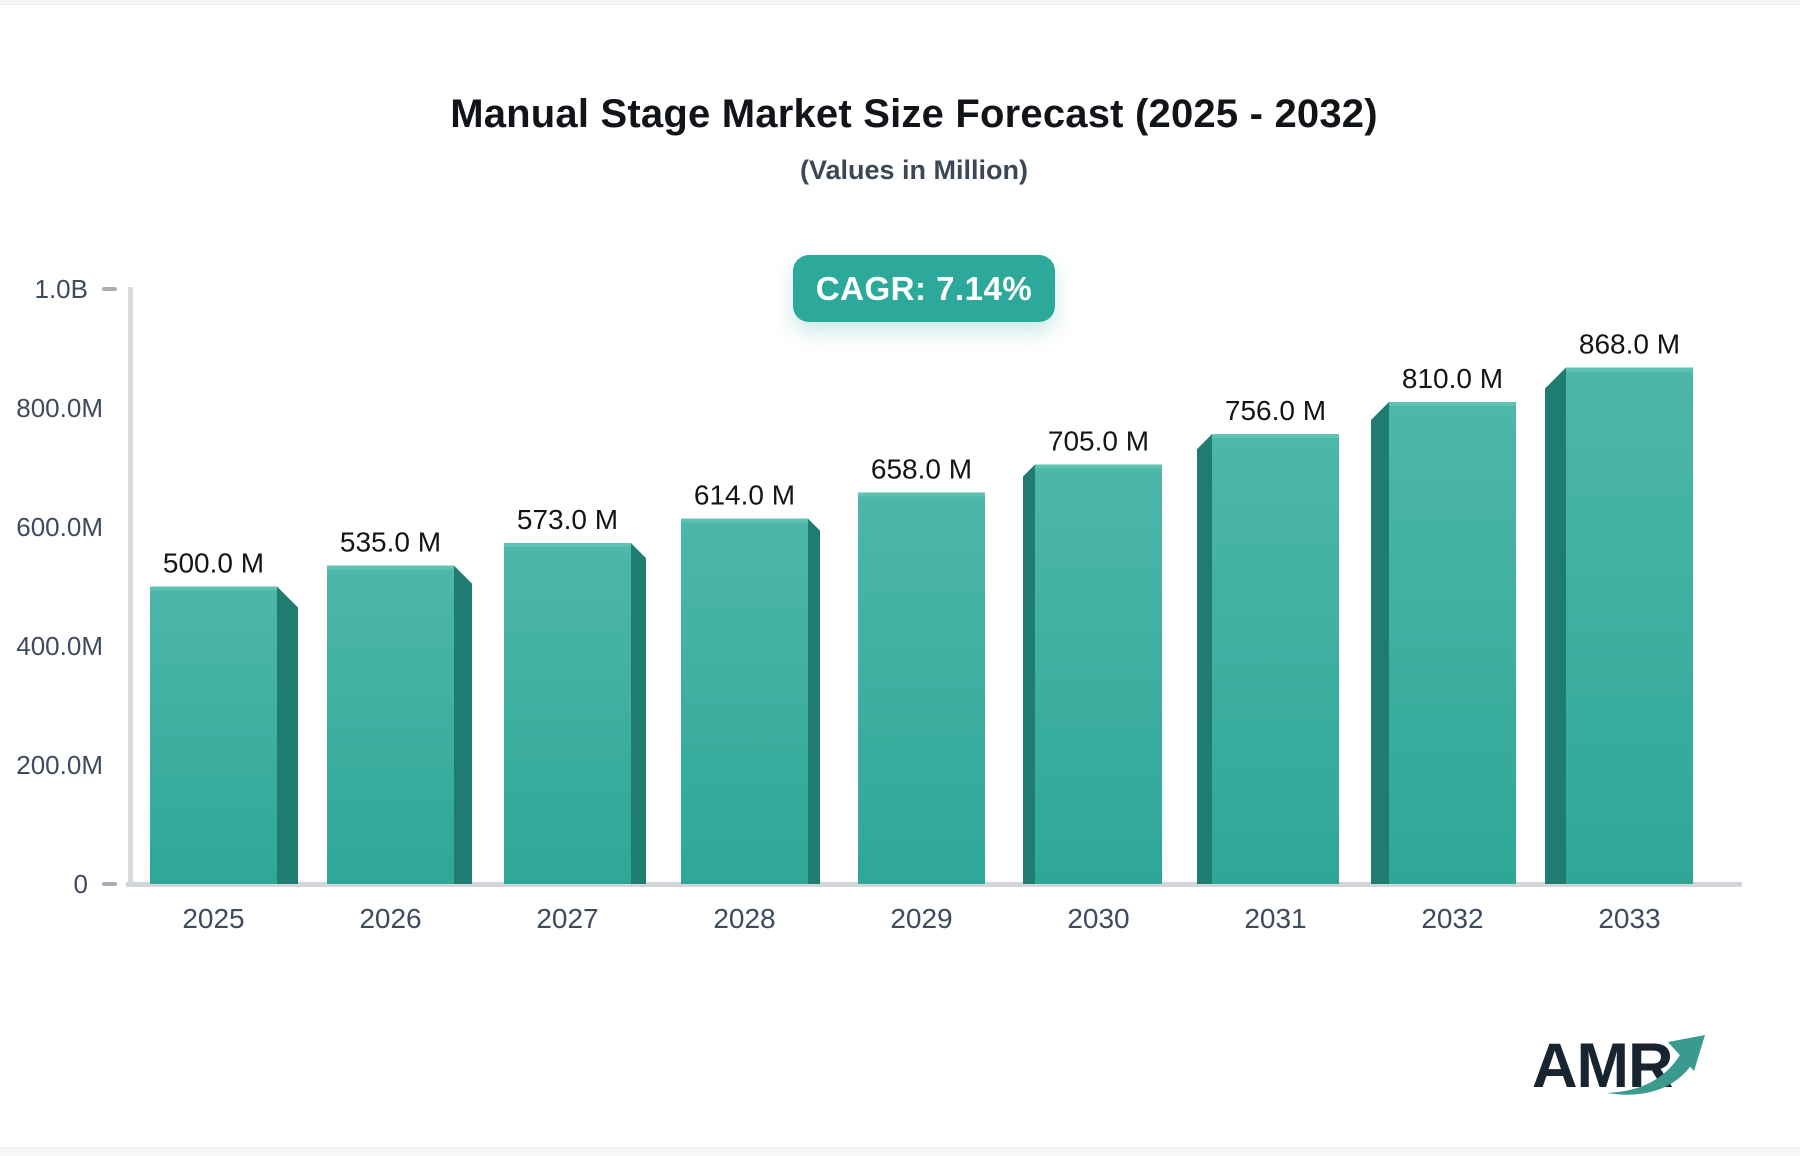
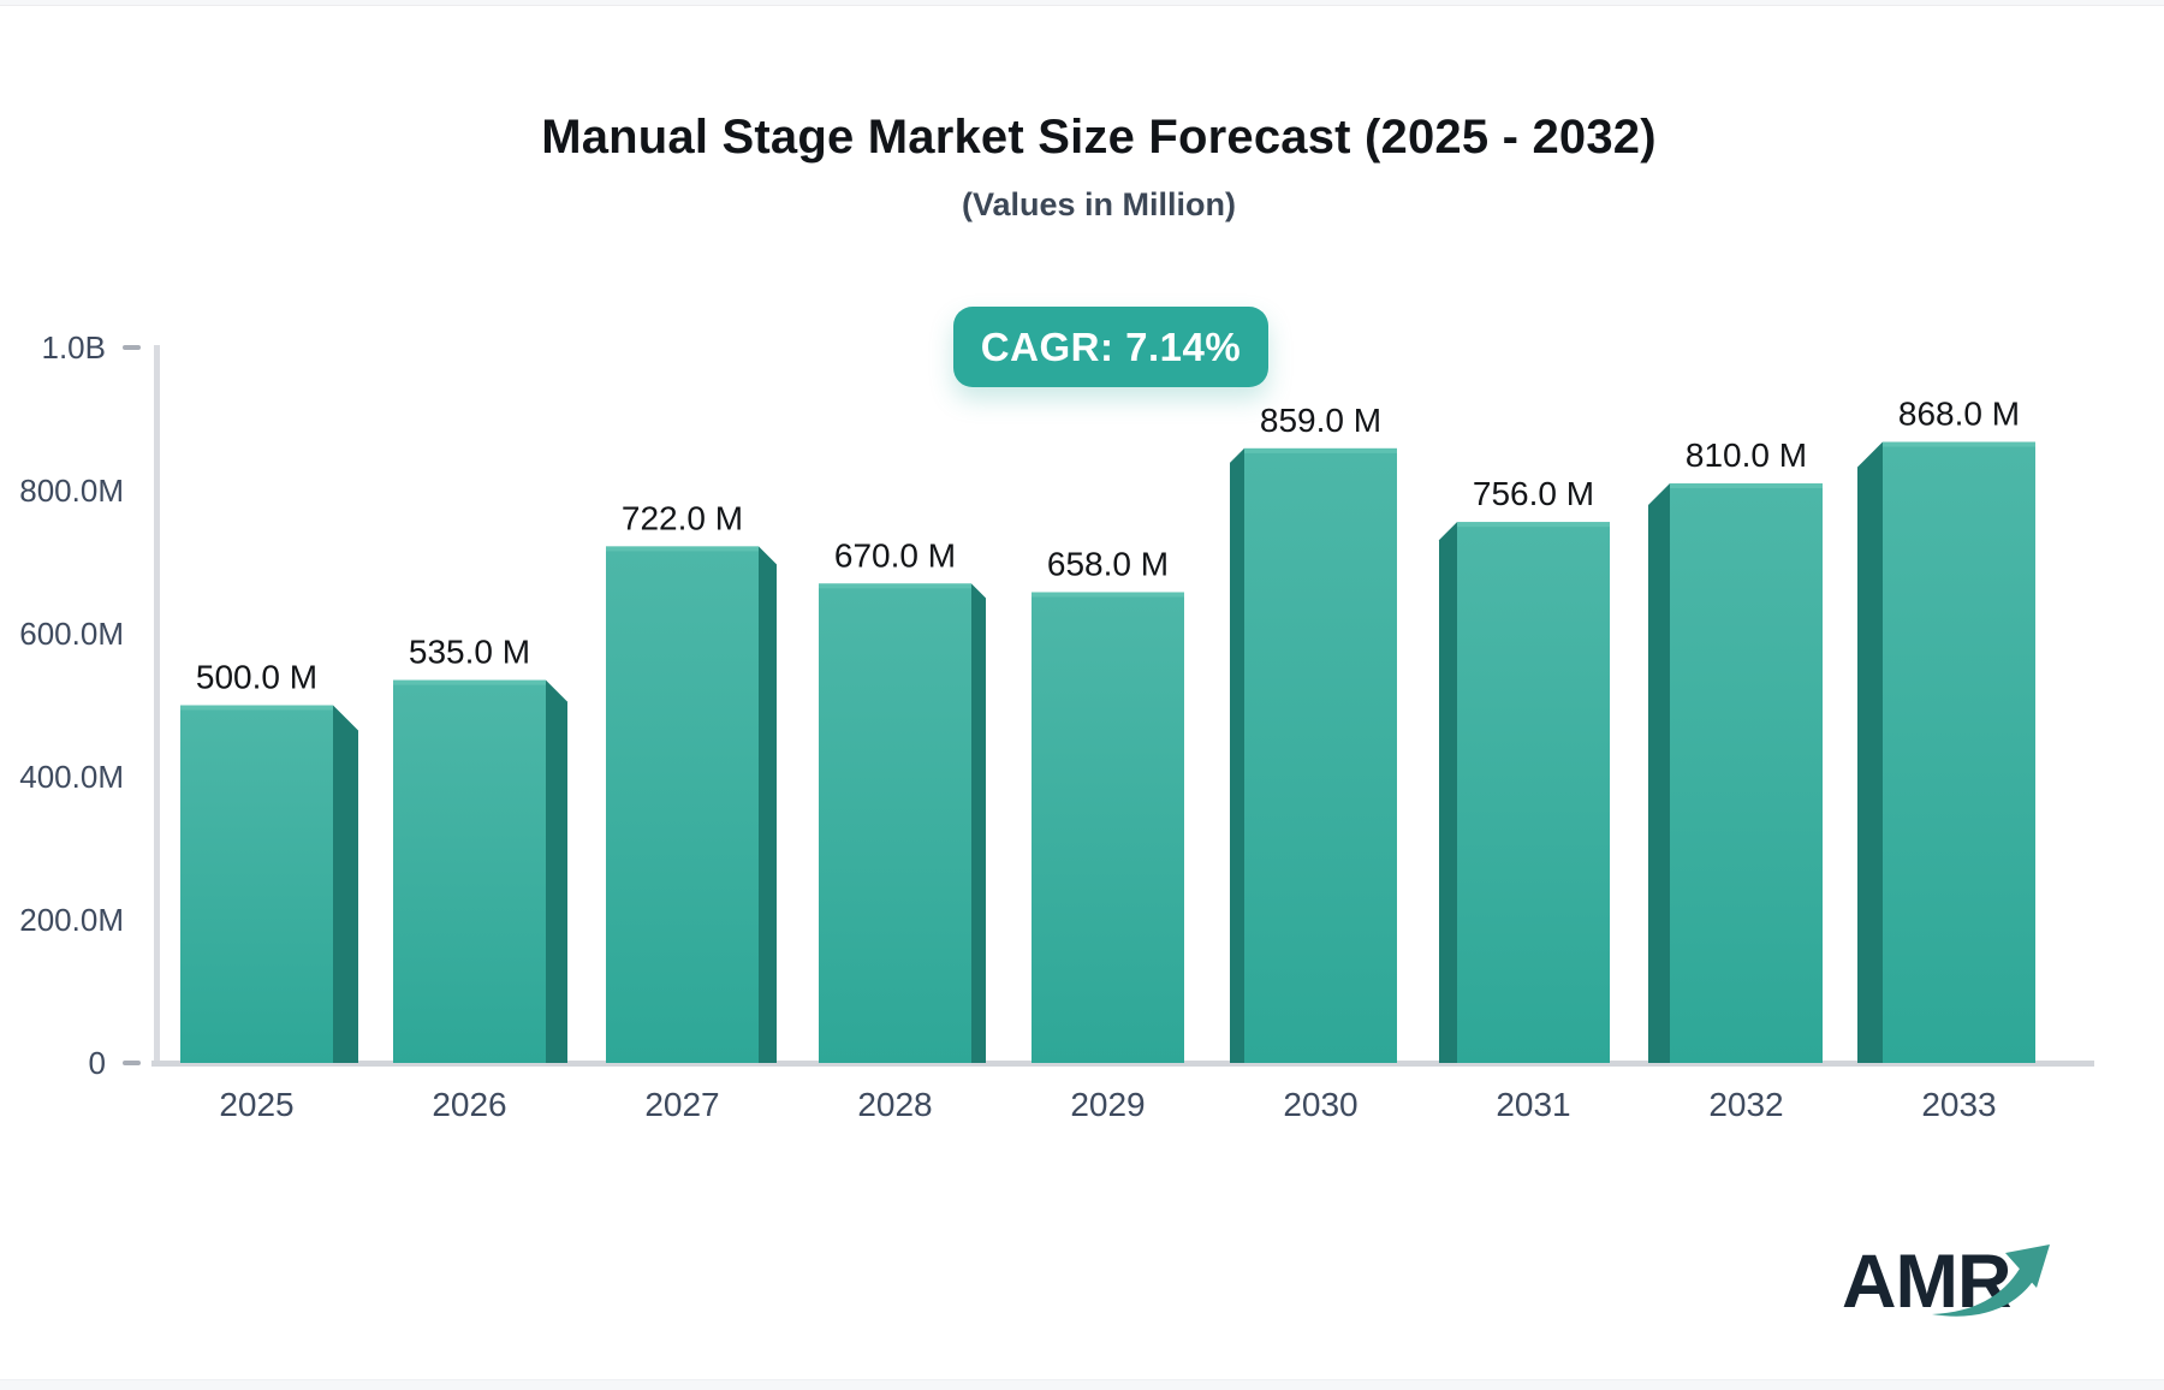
2027: 573.0 -> 722.0
2028: 614.0 -> 670.0
2030: 705.0 -> 859.0
